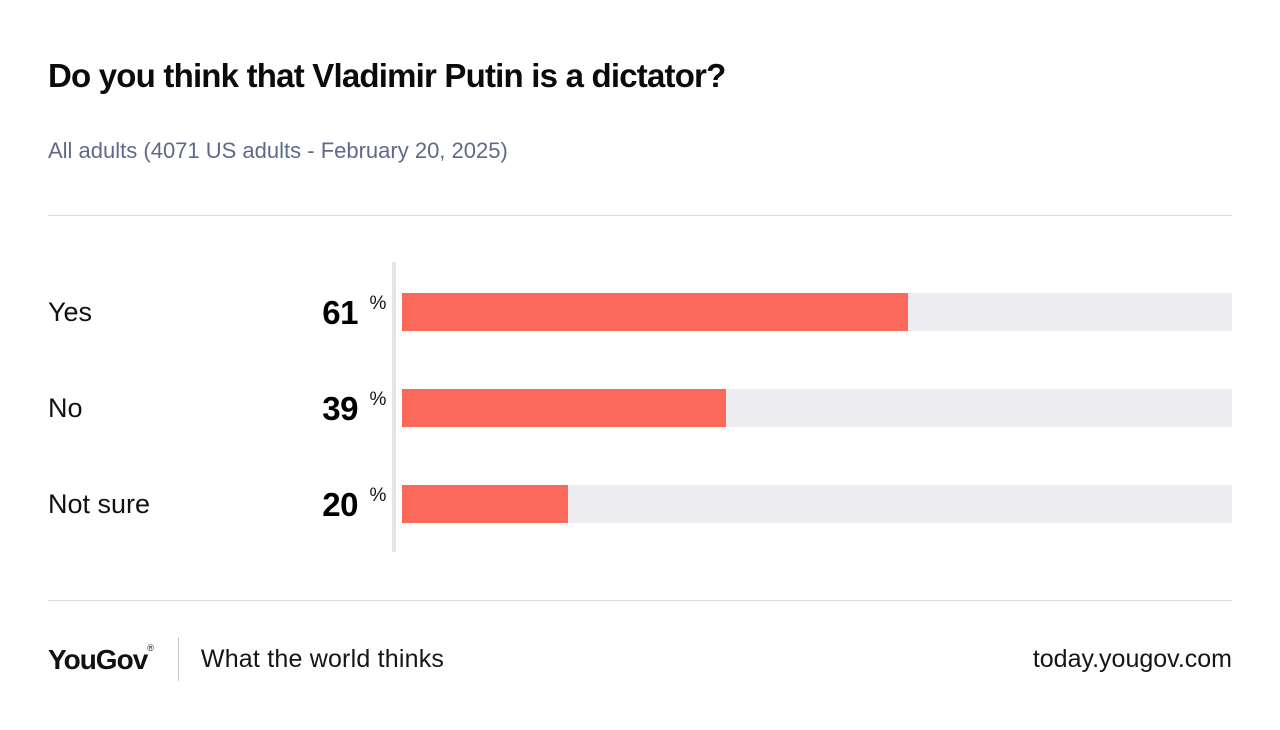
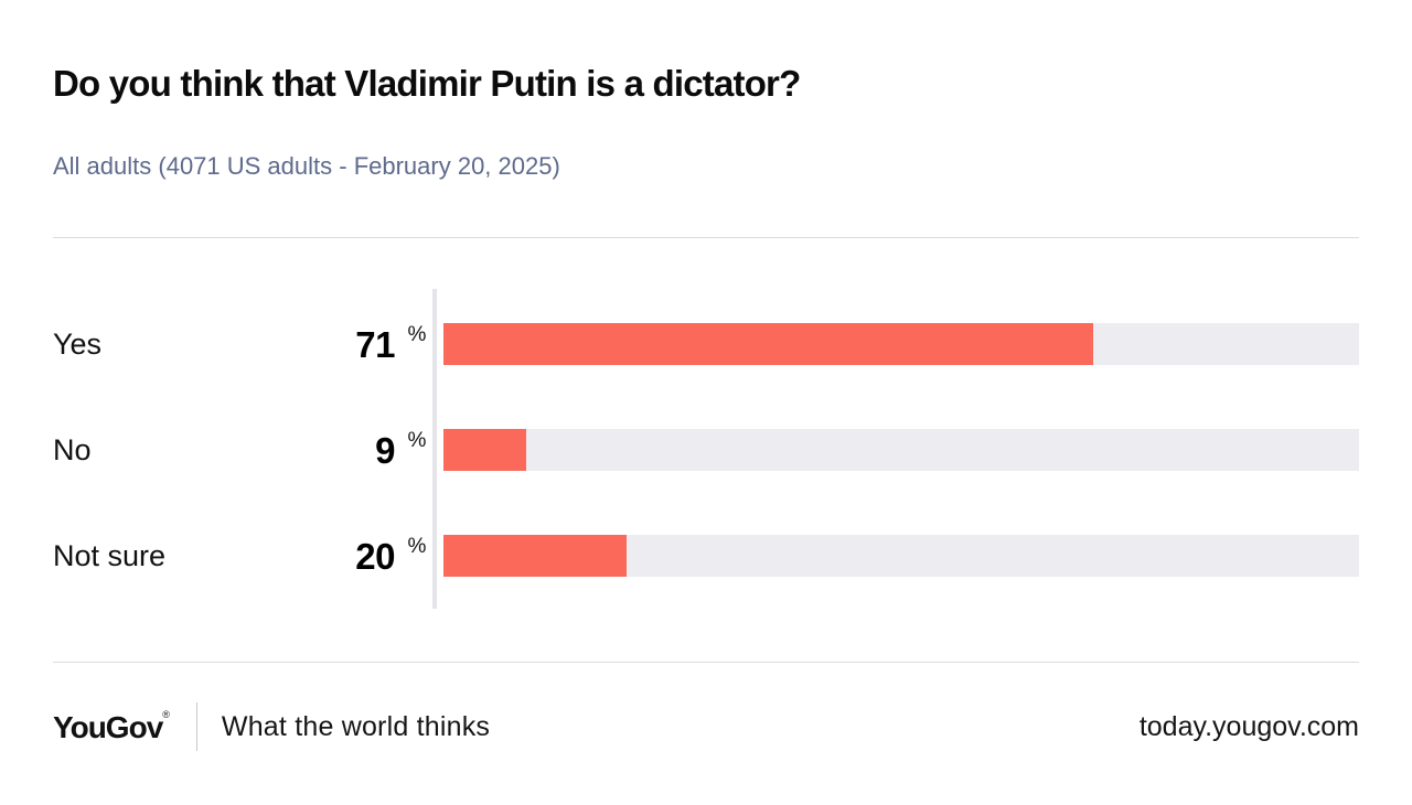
Yes: 61 -> 71
No: 39 -> 9
